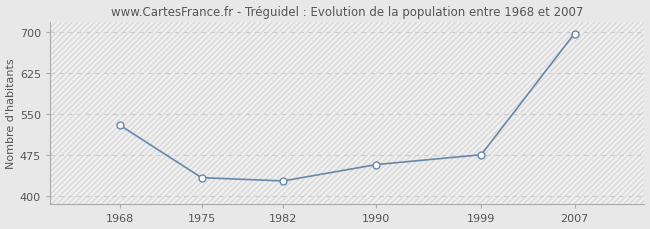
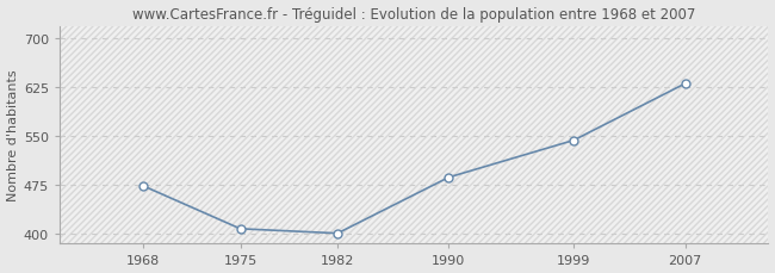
1968: 530 -> 474
1975: 434 -> 408
1982: 428 -> 401
1990: 458 -> 487
1999: 476 -> 544
2007: 698 -> 631
